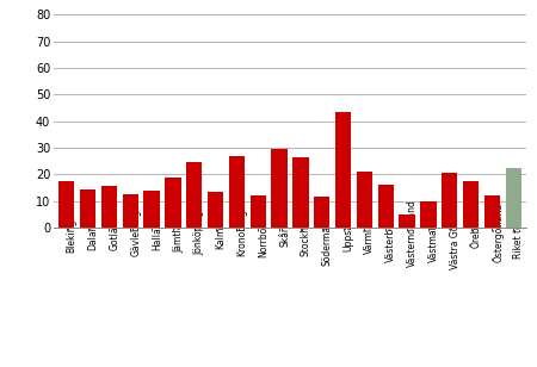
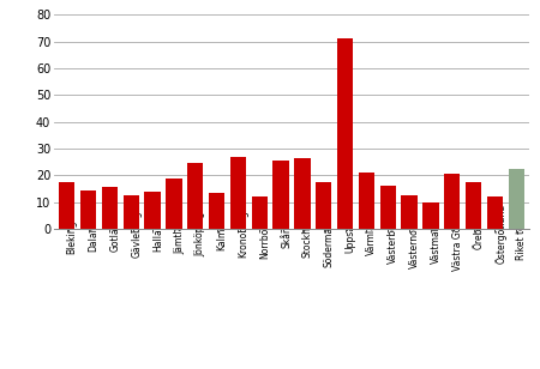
Skåne: 29.5 -> 25.5
Södermanland: 11.5 -> 17.5
Uppsala: 43.5 -> 71.0
Västernorrland: 5.0 -> 12.5
